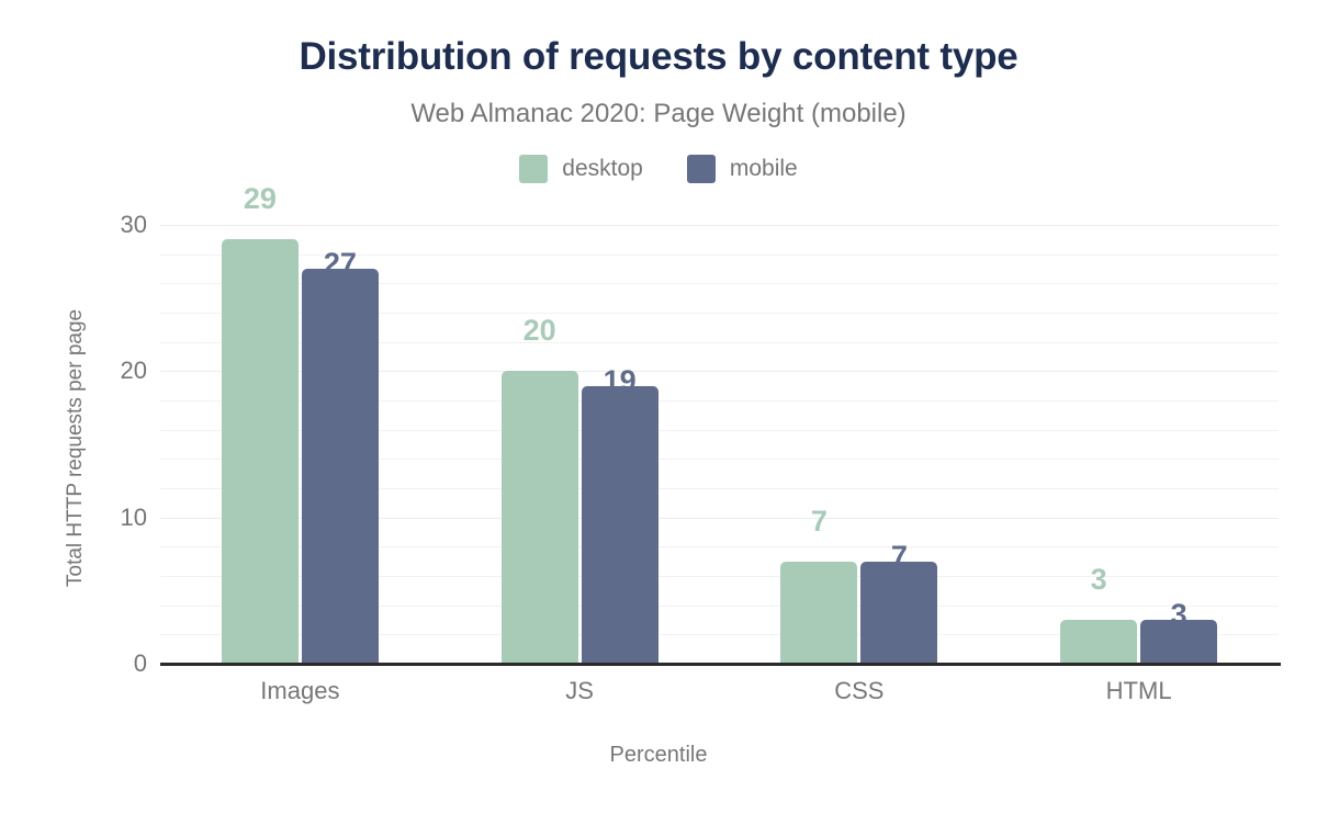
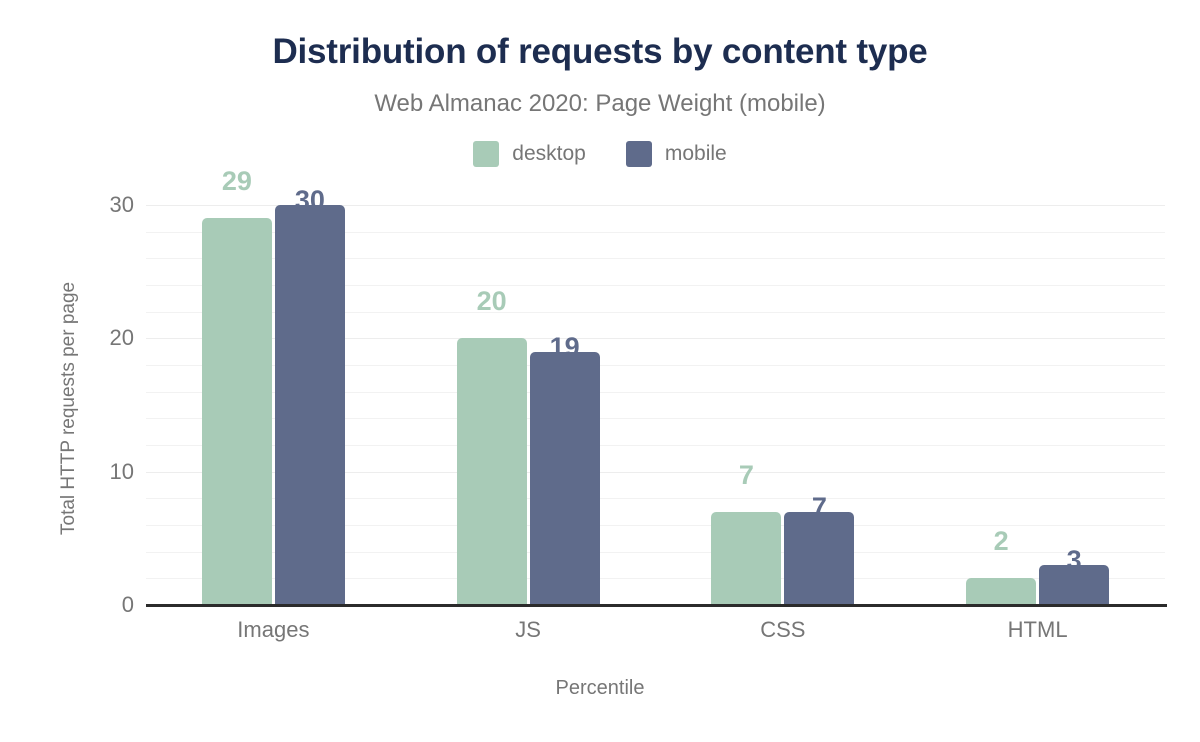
mobile/Images: 27 -> 30
desktop/HTML: 3 -> 2
